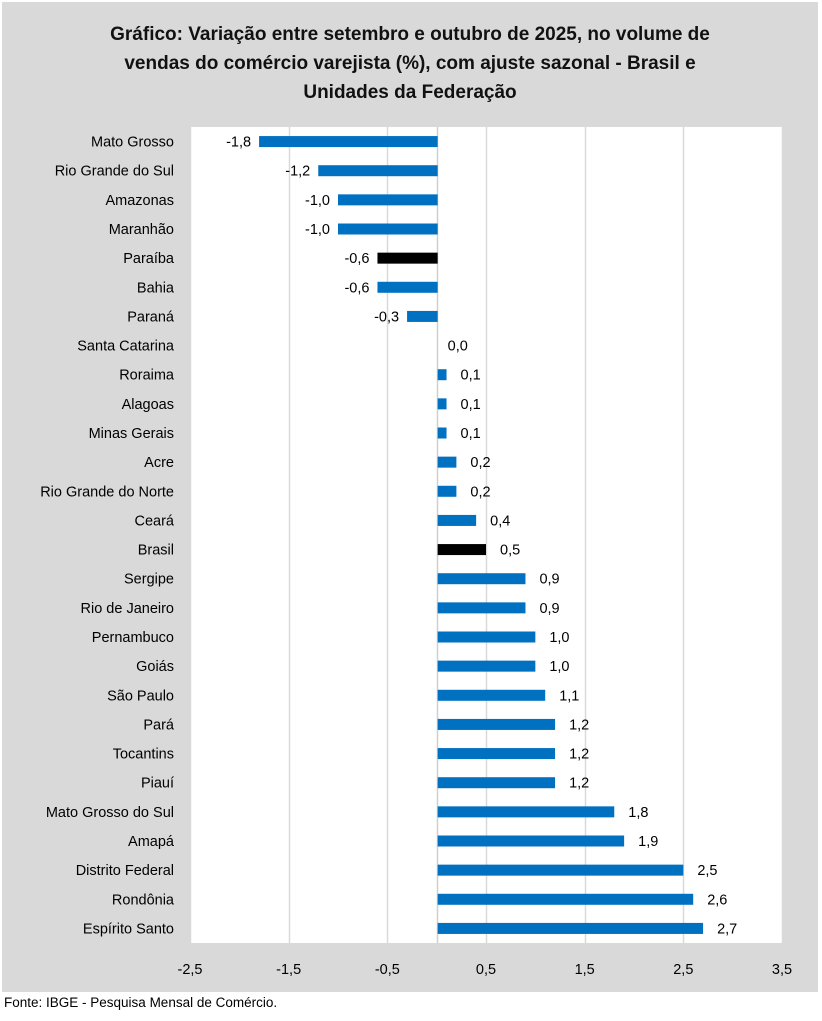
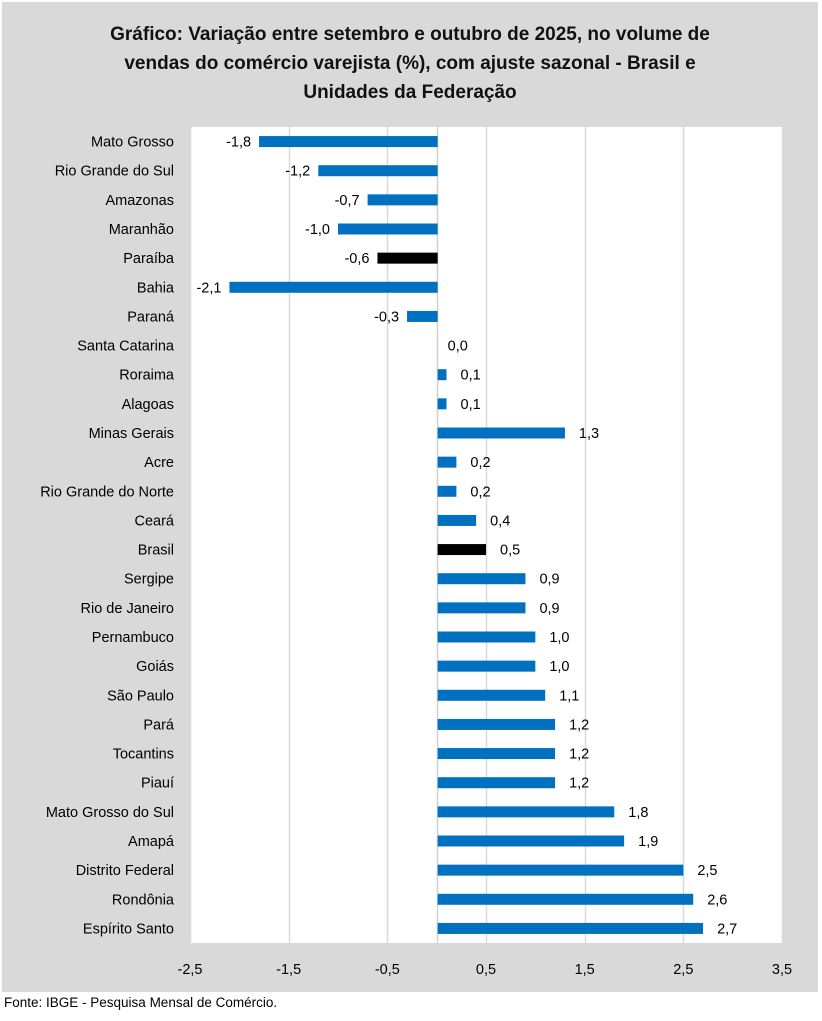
Amazonas: -1,0 -> -0,7
Bahia: -0,6 -> -2,1
Minas Gerais: 0,1 -> 1,3
